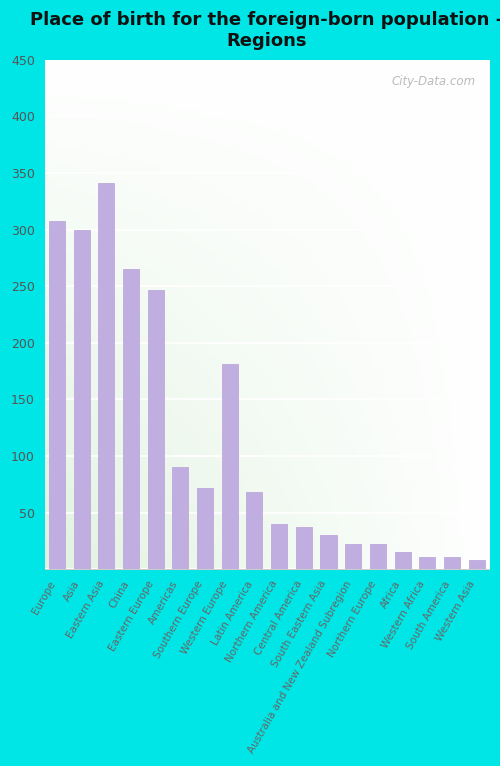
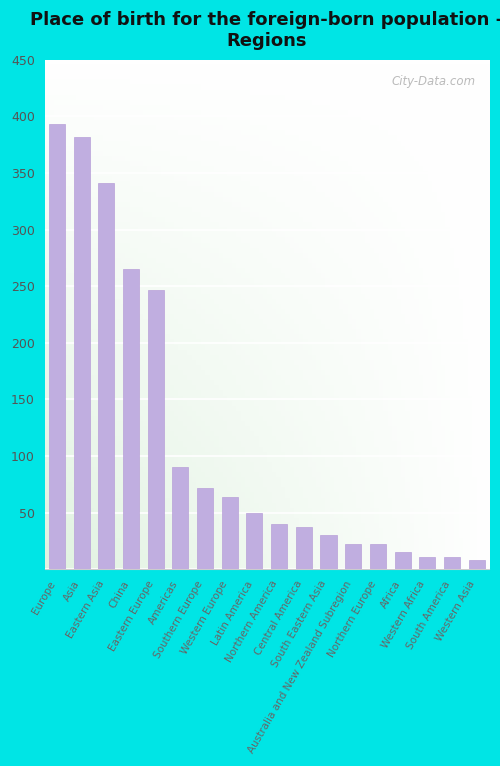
Europe: 308 -> 393
Asia: 300 -> 382
Western Europe: 181 -> 64
Latin America: 68 -> 50
